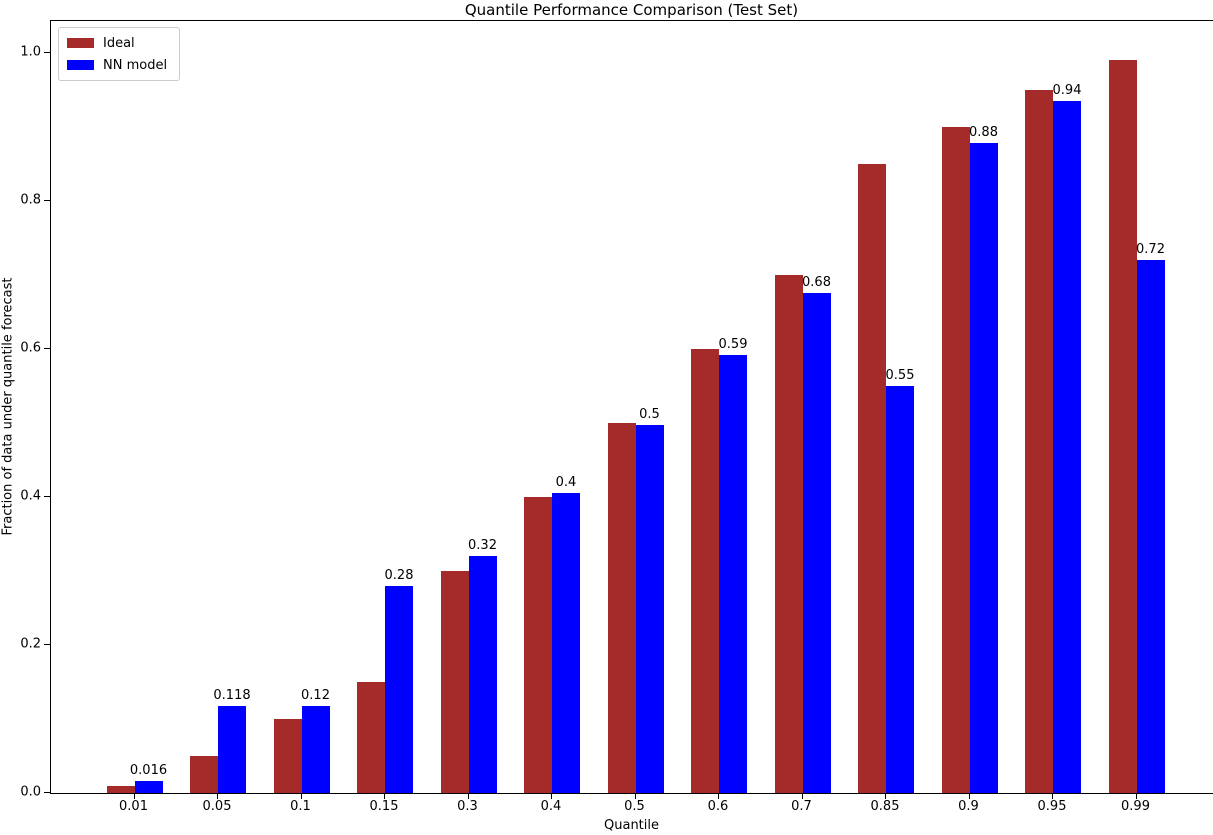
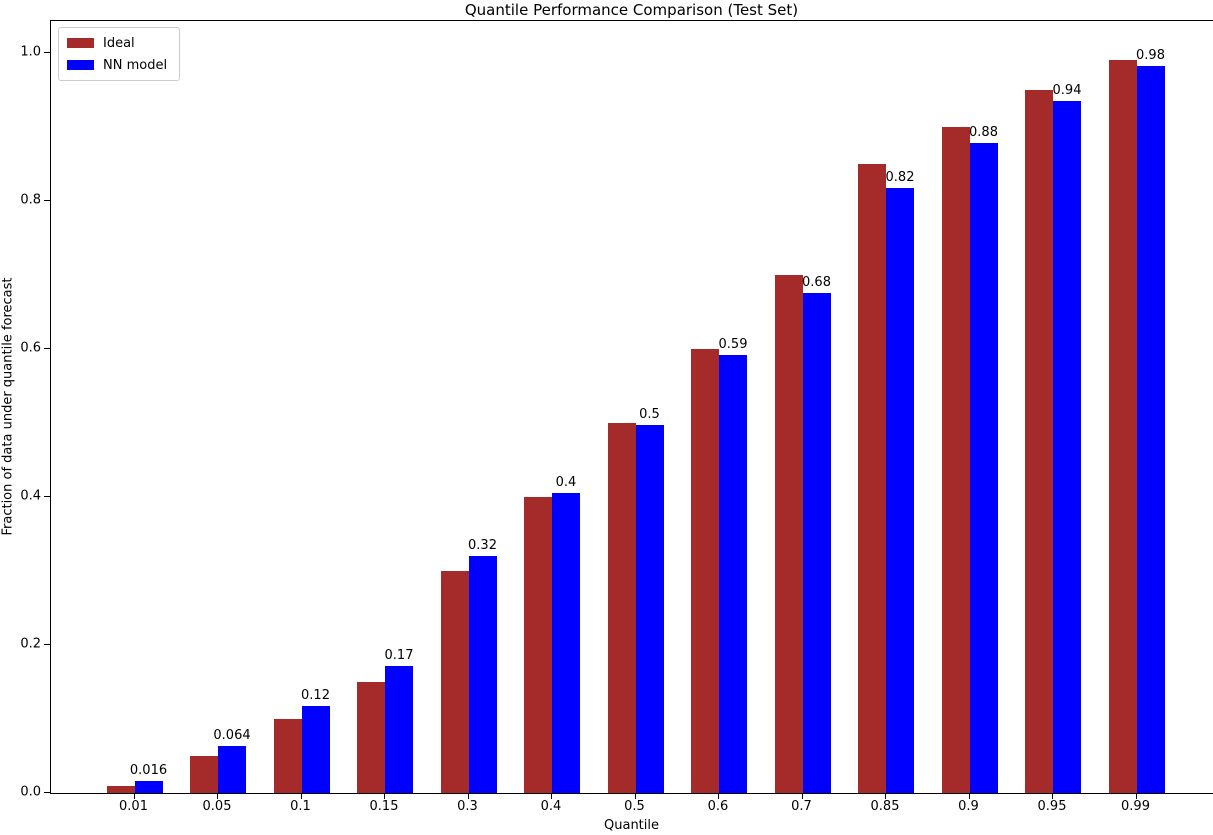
NN model/0.05: 0.118 -> 0.064
NN model/0.15: 0.28 -> 0.17
NN model/0.85: 0.55 -> 0.82
NN model/0.99: 0.72 -> 0.98
